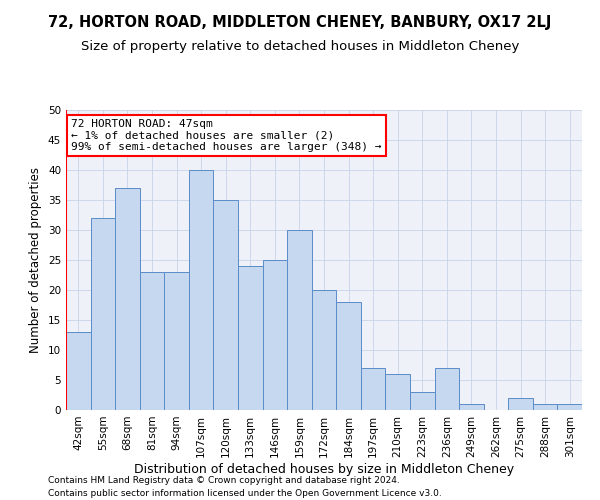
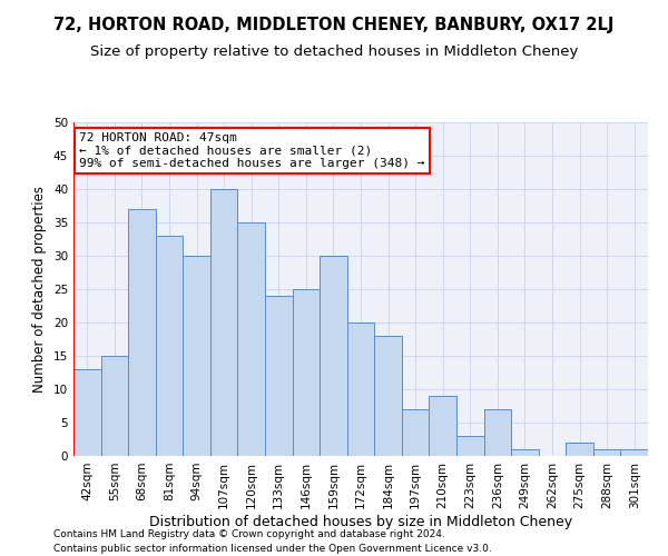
55sqm: 32 -> 15
81sqm: 23 -> 33
94sqm: 23 -> 30
210sqm: 6 -> 9
